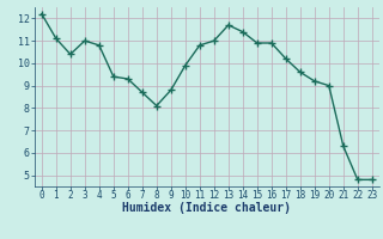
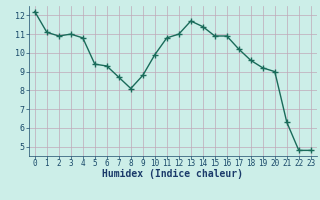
2: 10.4 -> 10.9
